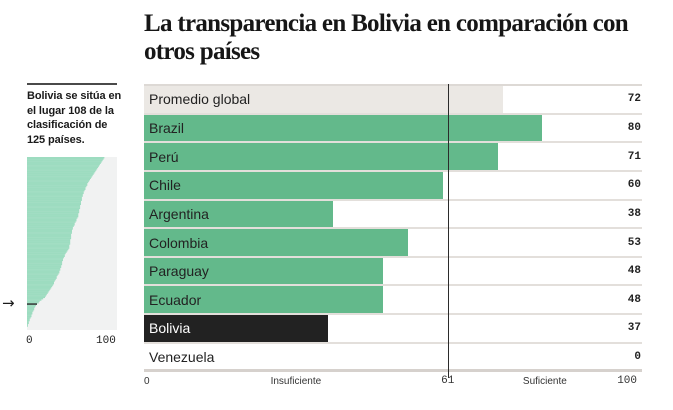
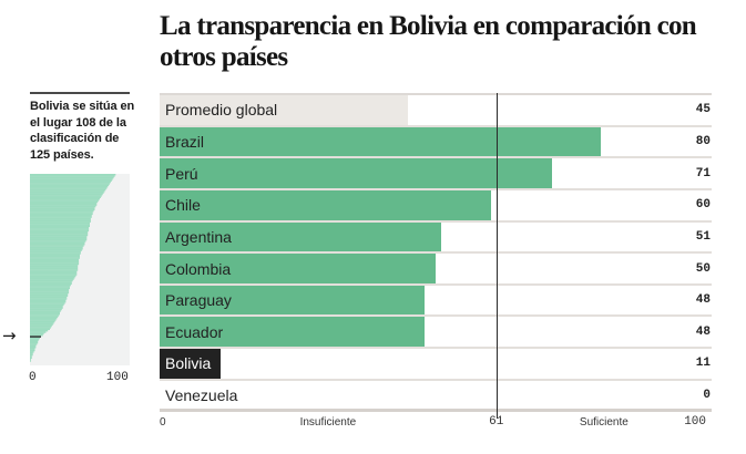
La transparencia en Bolivia en comparación con otros países/Promedio global: 72 -> 45
La transparencia en Bolivia en comparación con otros países/Argentina: 38 -> 51
La transparencia en Bolivia en comparación con otros países/Colombia: 53 -> 50
La transparencia en Bolivia en comparación con otros países/Bolivia: 37 -> 11
